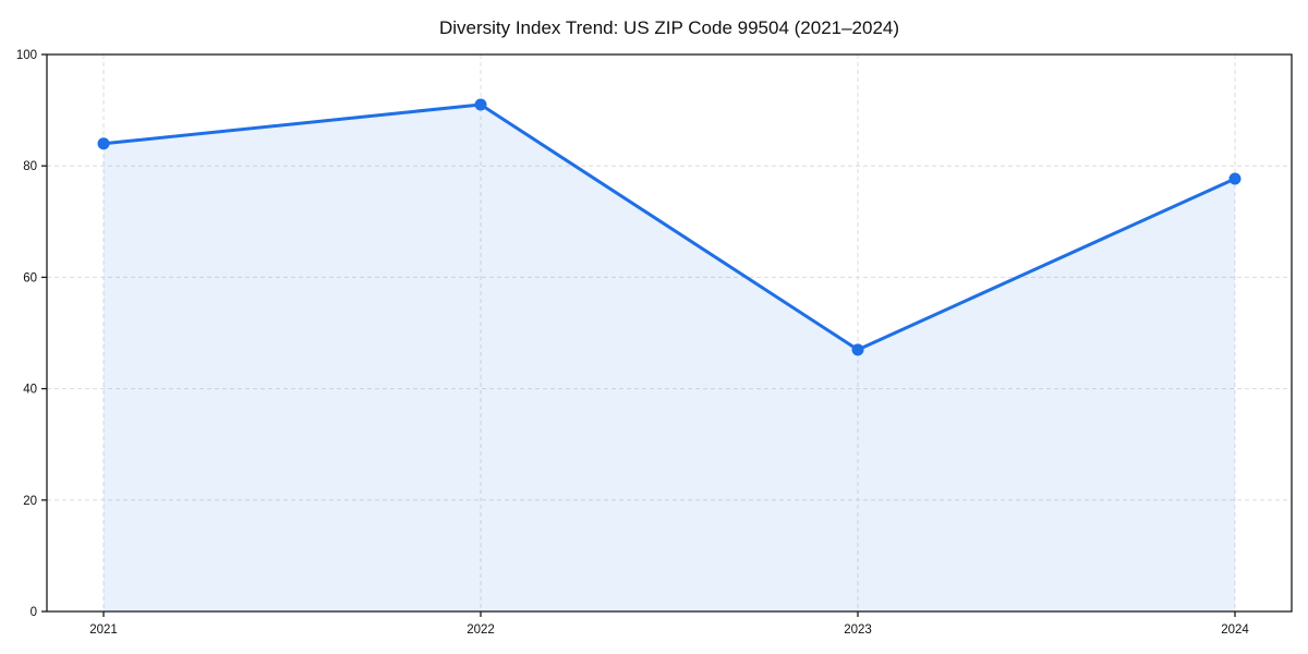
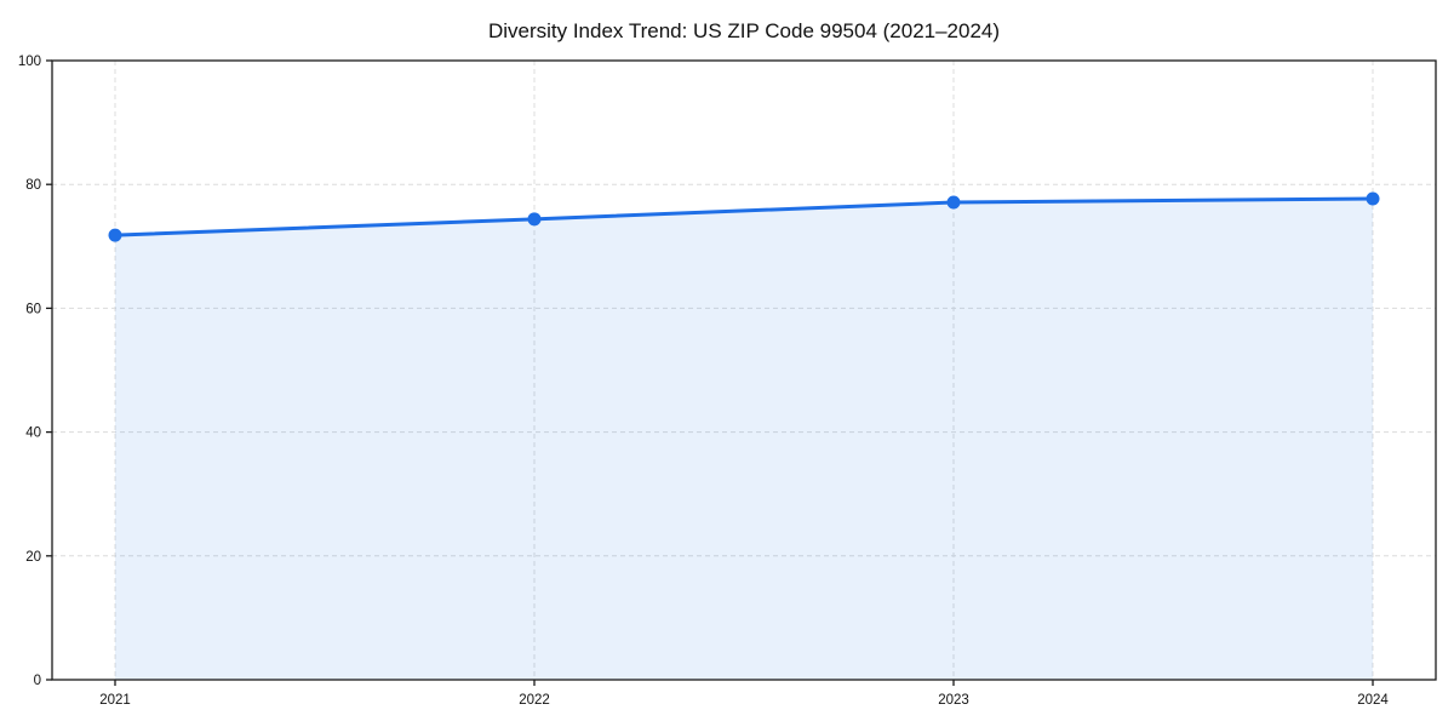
2021: 84 -> 72
2022: 91 -> 74
2023: 47 -> 77
